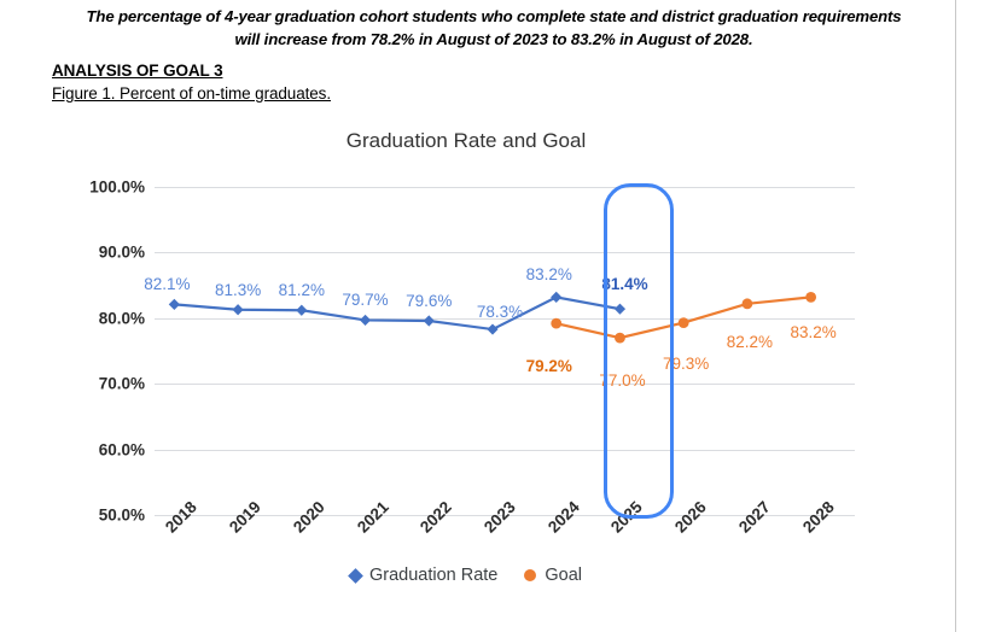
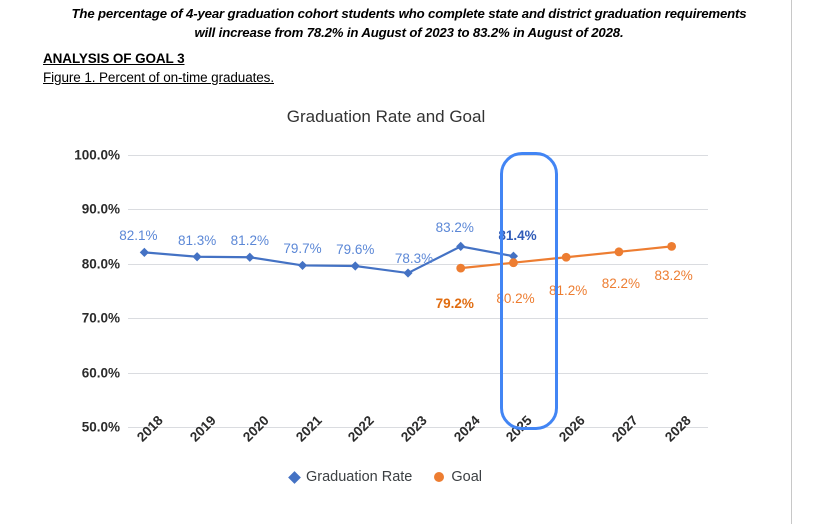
Goal/2025: 77.0% -> 80.2%
Goal/2026: 79.3% -> 81.2%
